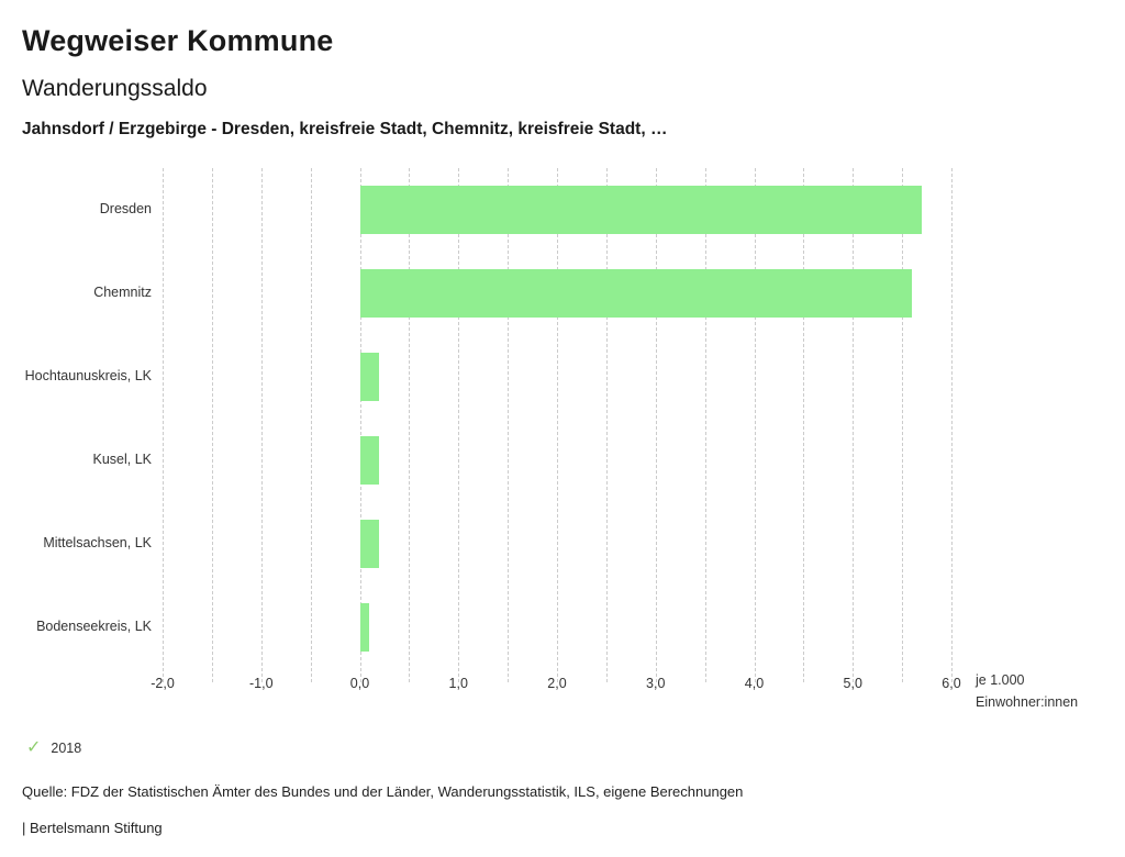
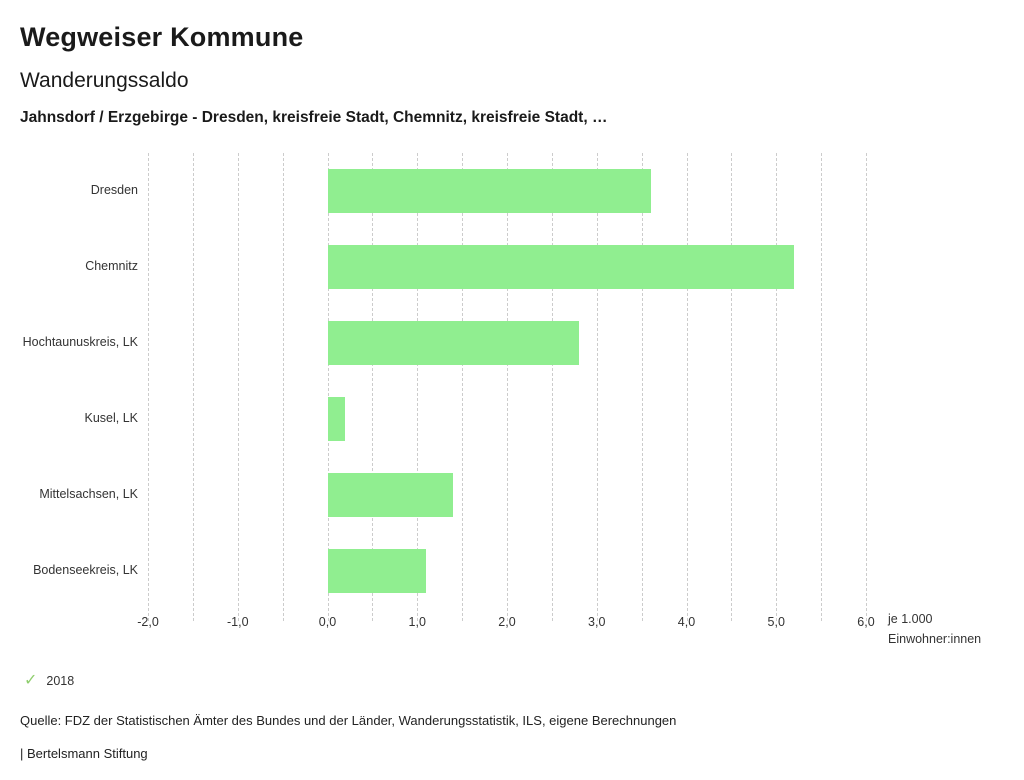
Dresden: 5,7 -> 3,6
Chemnitz: 5,6 -> 5,2
Hochtaunuskreis, LK: 0,2 -> 2,8
Mittelsachsen, LK: 0,2 -> 1,4
Bodenseekreis, LK: 0,1 -> 1,1
